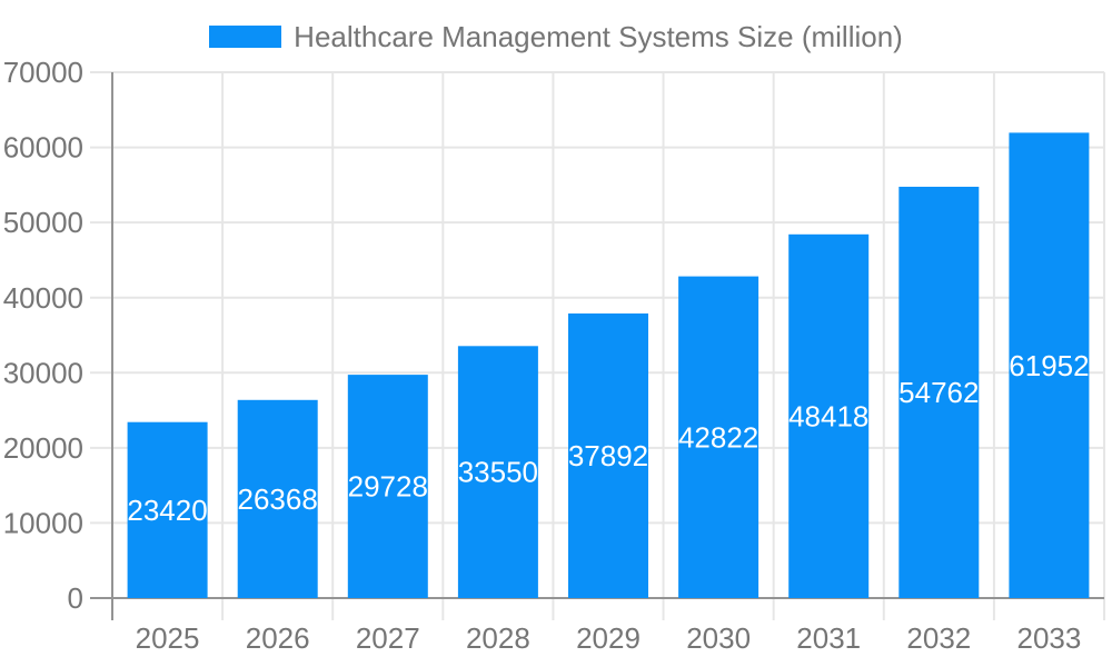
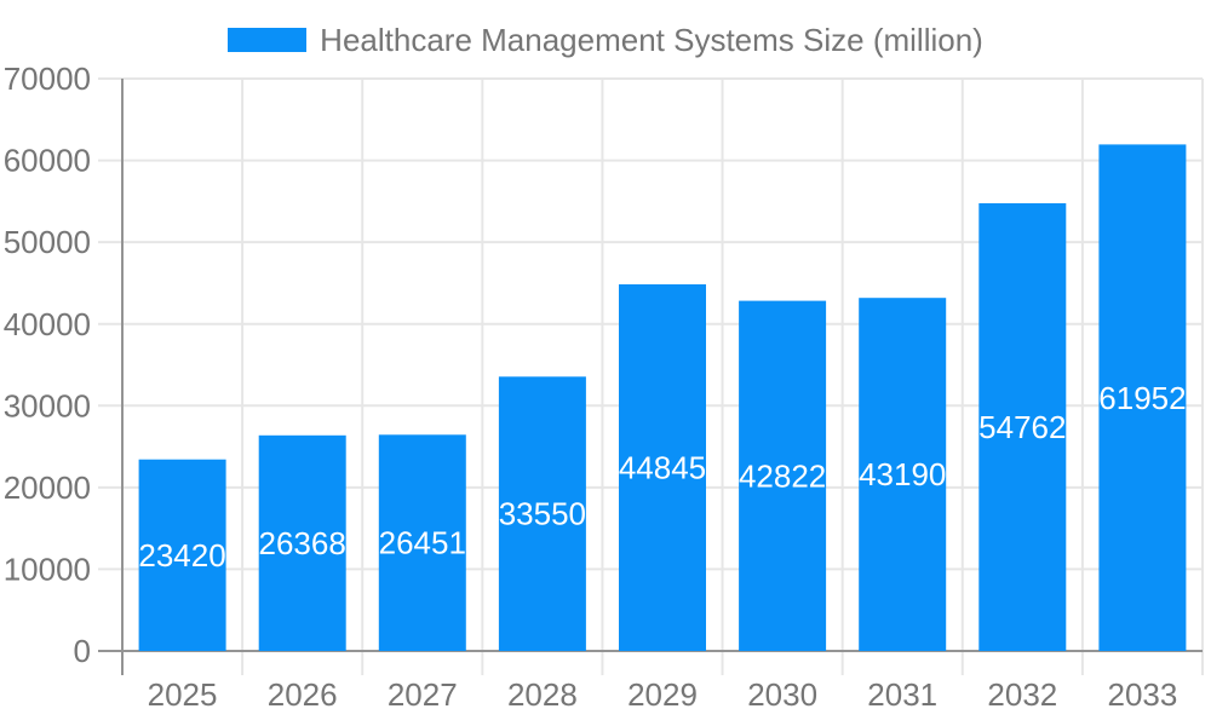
2027: 29728 -> 26451
2029: 37892 -> 44845
2031: 48418 -> 43190
